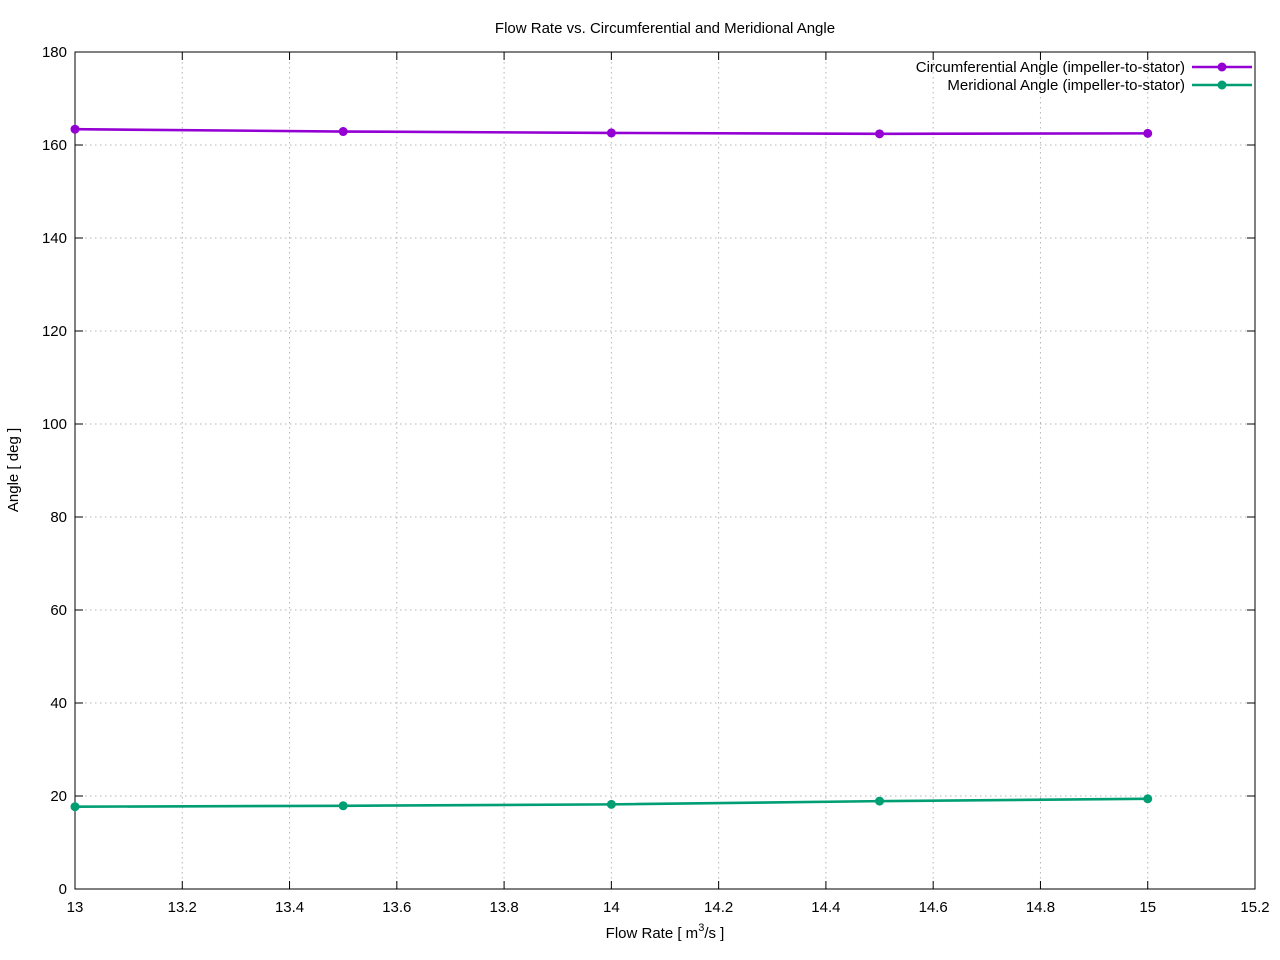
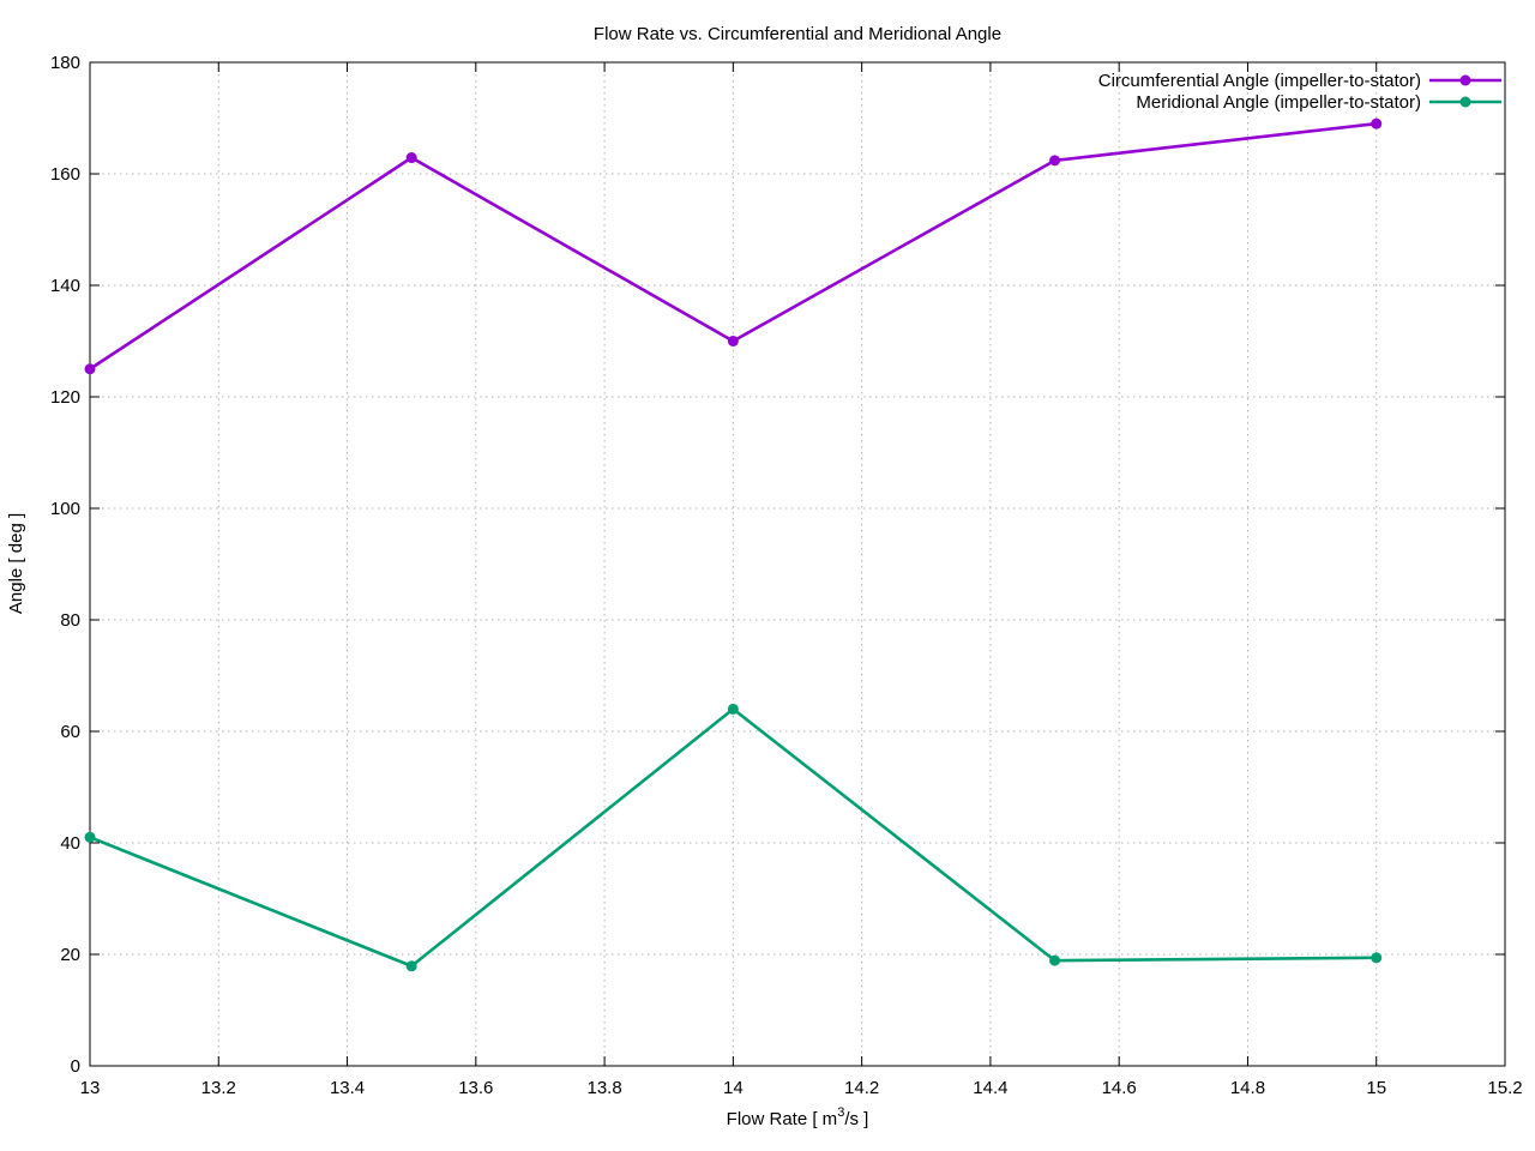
Circumferential Angle (impeller-to-stator)/13: 163 -> 125
Meridional Angle (impeller-to-stator)/13: 18 -> 41
Circumferential Angle (impeller-to-stator)/14: 163 -> 130
Meridional Angle (impeller-to-stator)/14: 18 -> 64
Circumferential Angle (impeller-to-stator)/15: 162 -> 169
